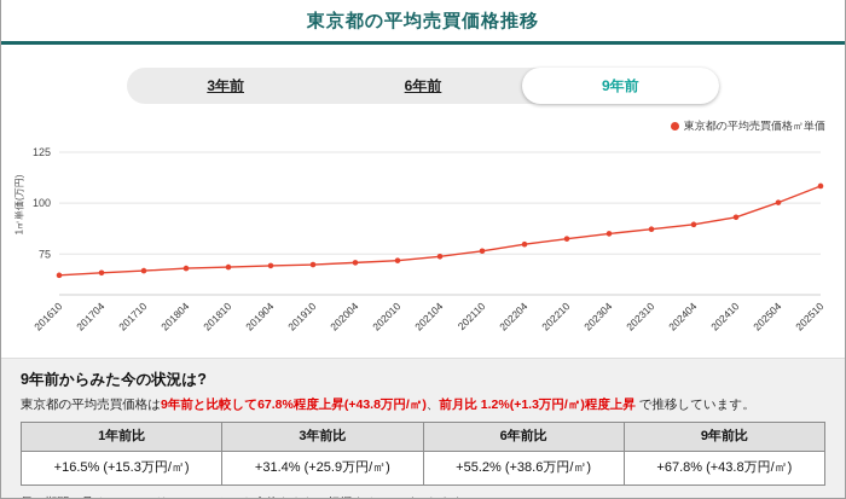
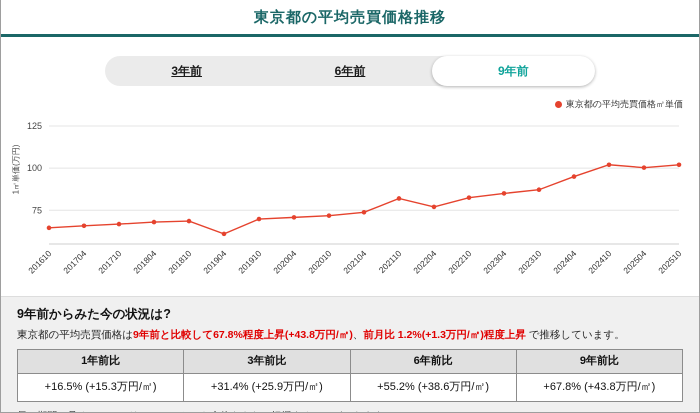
201904: 69 -> 61
202110: 76 -> 82
202204: 80 -> 77
202404: 90 -> 95
202410: 93 -> 102
202510: 108 -> 102
